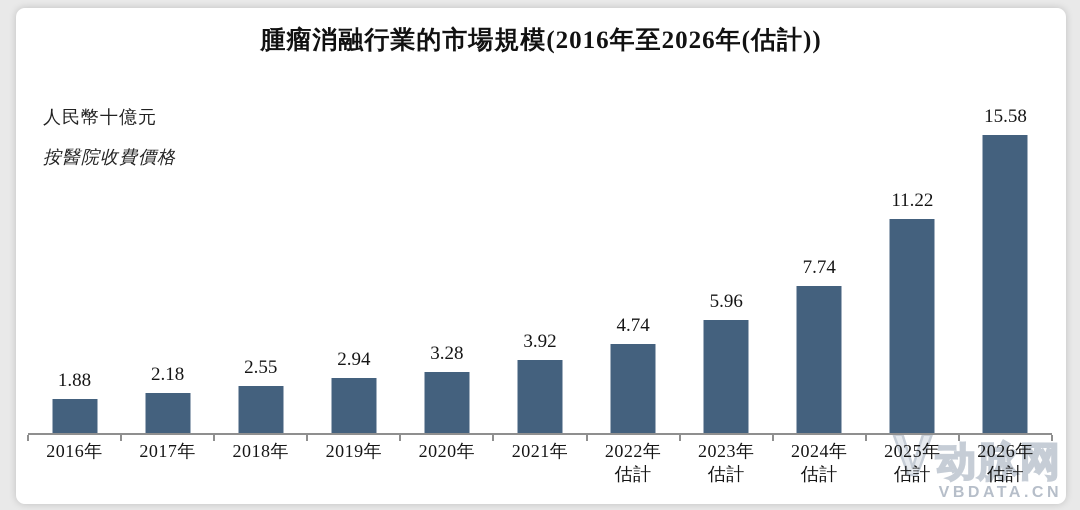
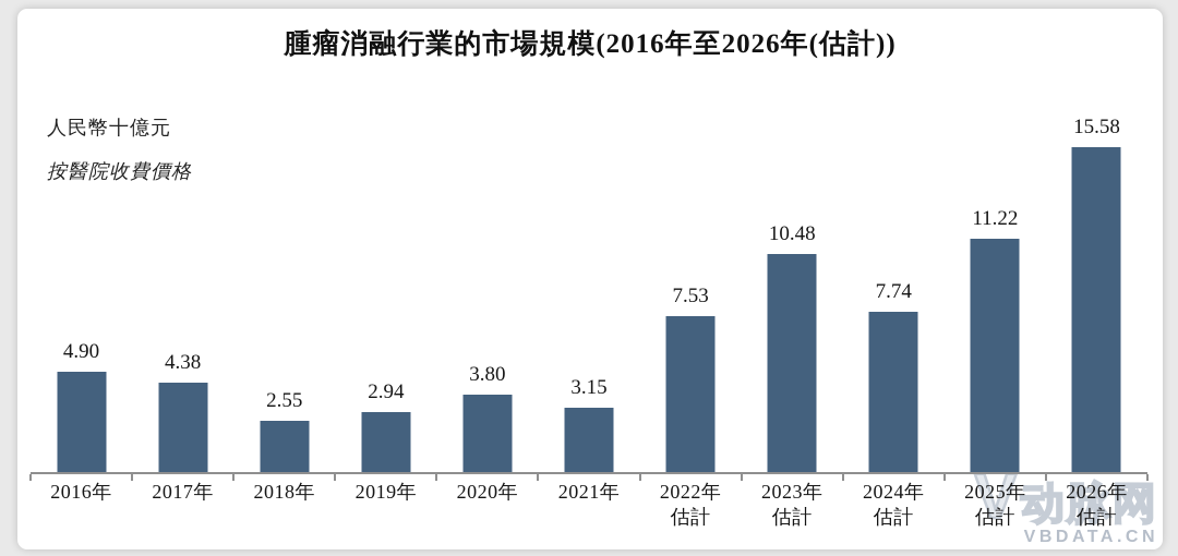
2016年: 1.88 -> 4.90
2017年: 2.18 -> 4.38
2020年: 3.28 -> 3.80
2021年: 3.92 -> 3.15
2022年: 4.74 -> 7.53
2023年: 5.96 -> 10.48
